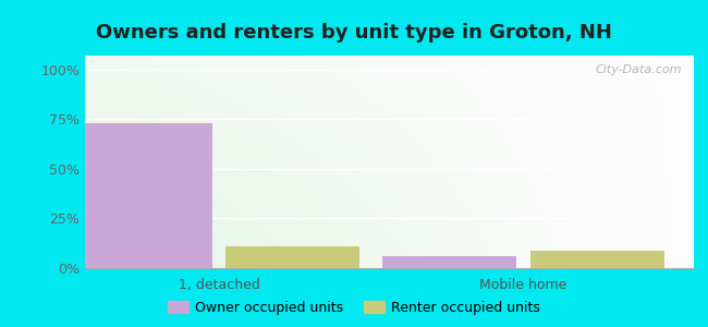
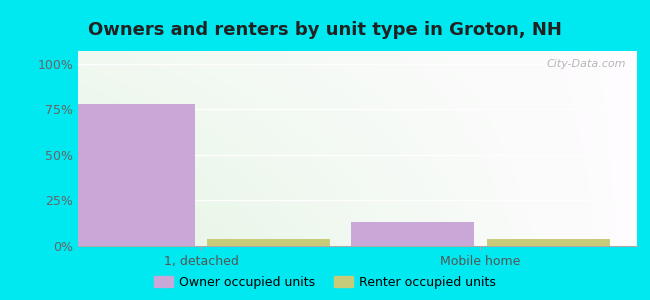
Owner occupied units/1, detached: 73% -> 78%
Renter occupied units/1, detached: 11% -> 4%
Owner occupied units/Mobile home: 6% -> 13%
Renter occupied units/Mobile home: 9% -> 4%
